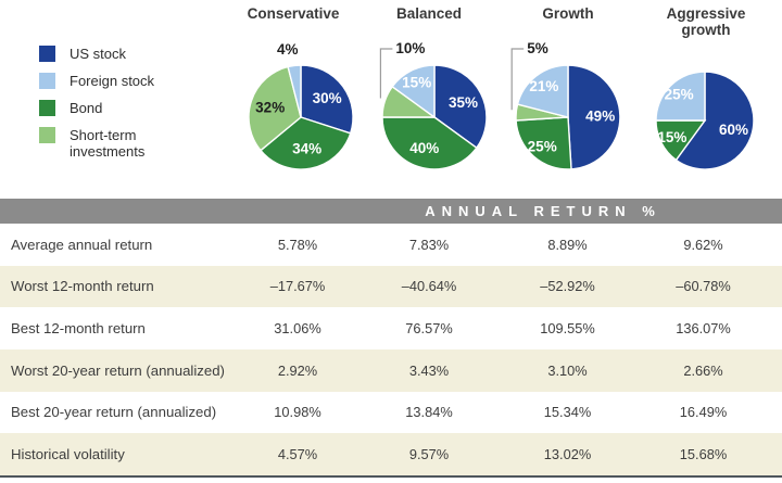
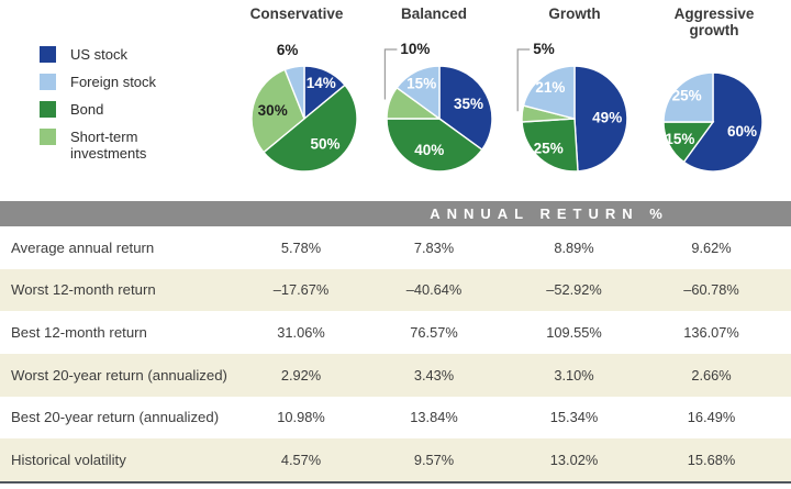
Conservative/US stock: 30% -> 14%
Conservative/Bond: 34% -> 50%
Conservative/Short-term investments: 32% -> 30%
Conservative/Foreign stock: 4% -> 6%
